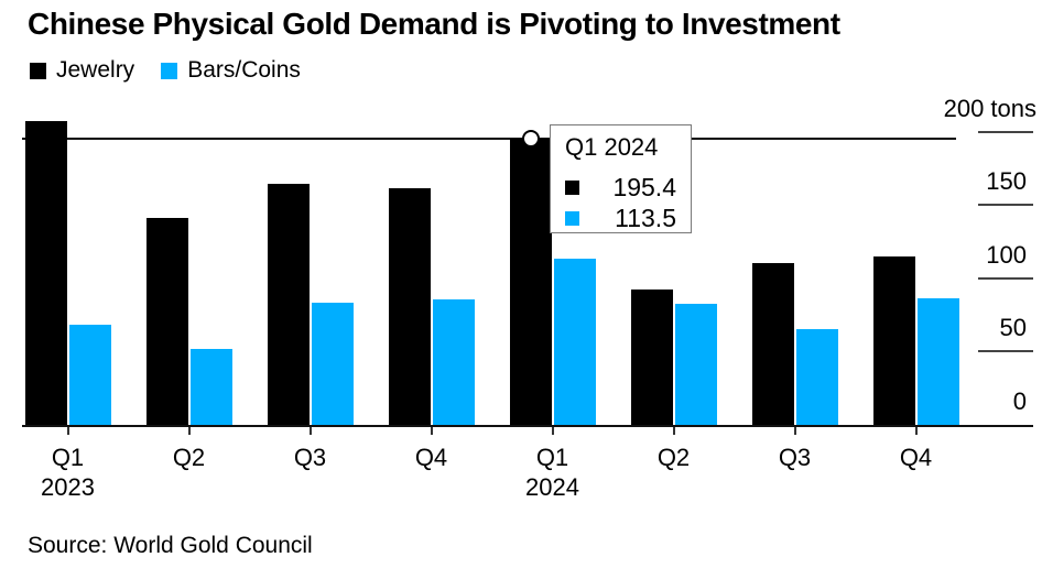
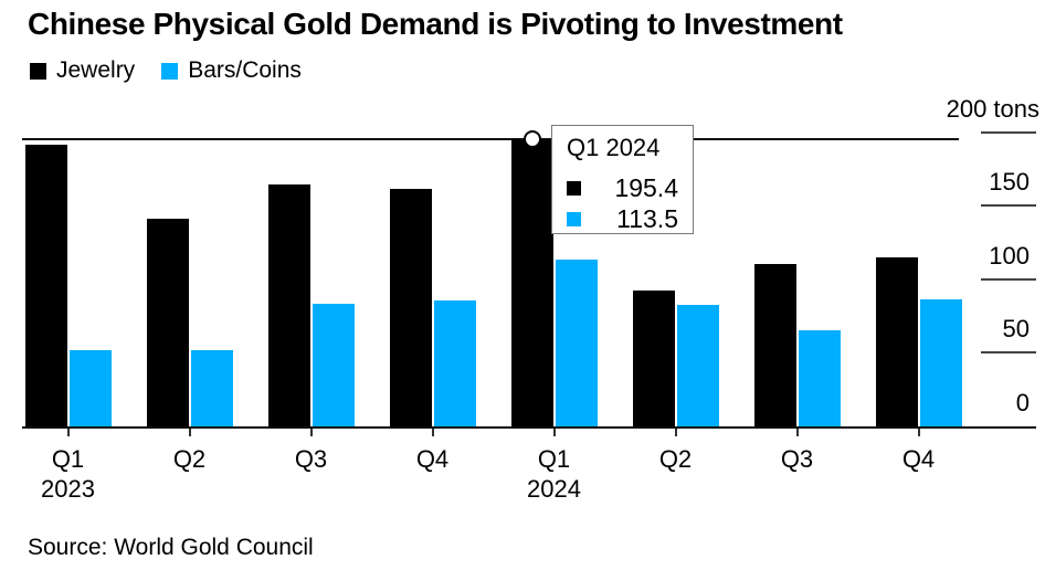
Jewelry/Q1 2023: 207 -> 191
Bars/Coins/Q1 2023: 68 -> 52
